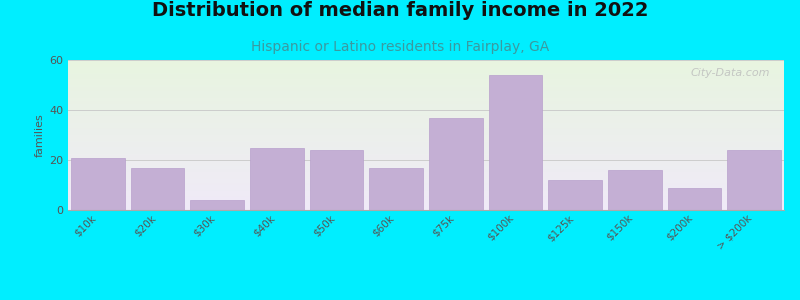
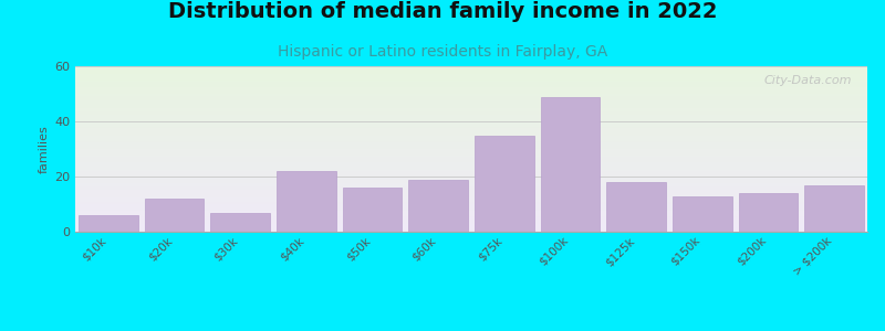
$10k: 21 -> 6
$20k: 17 -> 12
$30k: 4 -> 7
$40k: 25 -> 22
$50k: 24 -> 16
$60k: 17 -> 19
$75k: 37 -> 35
$100k: 54 -> 49
$125k: 12 -> 18
$150k: 16 -> 13
$200k: 9 -> 14
> $200k: 24 -> 17
